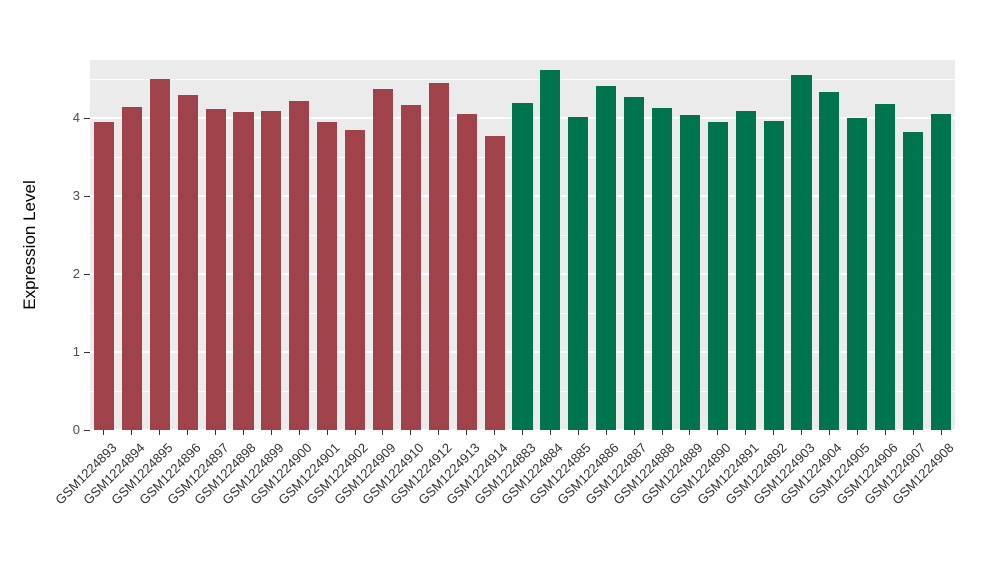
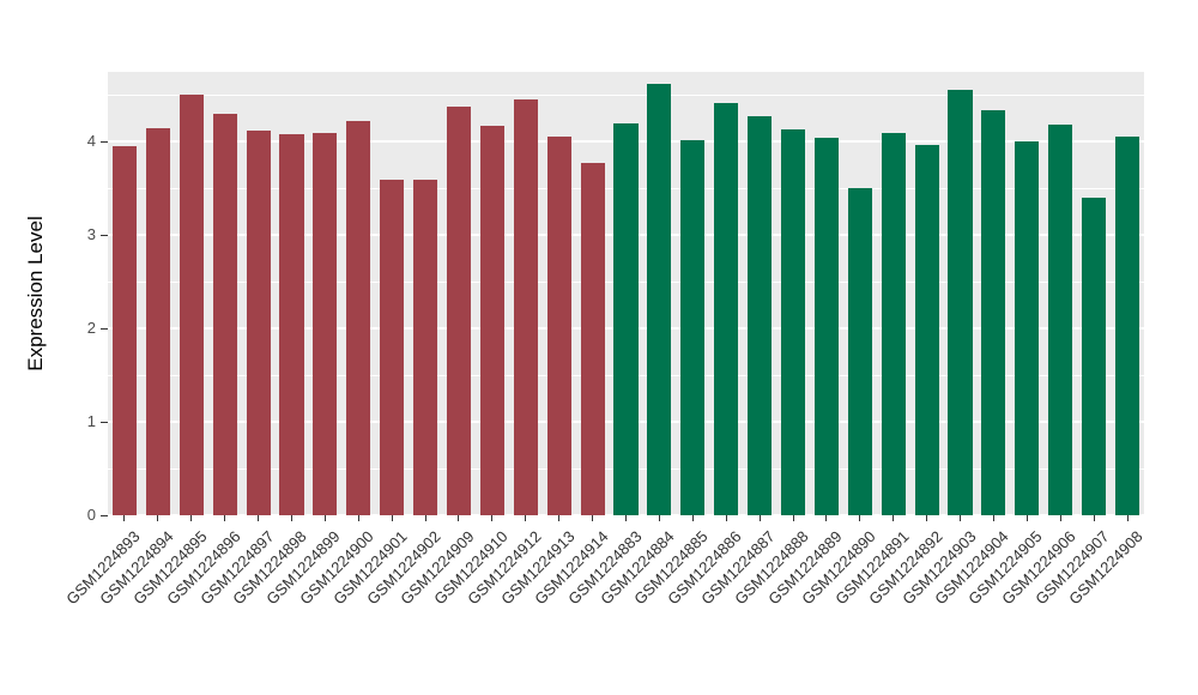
GSM1224901: 4.0 -> 3.6
GSM1224902: 3.9 -> 3.6
GSM1224890: 4.0 -> 3.5
GSM1224907: 3.8 -> 3.4
